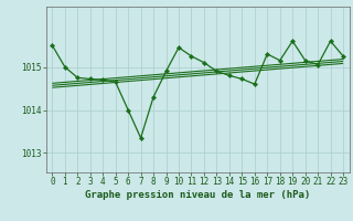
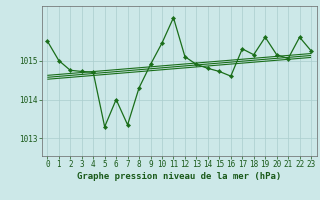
5: 1014.65 -> 1013.30
11: 1015.25 -> 1016.10
